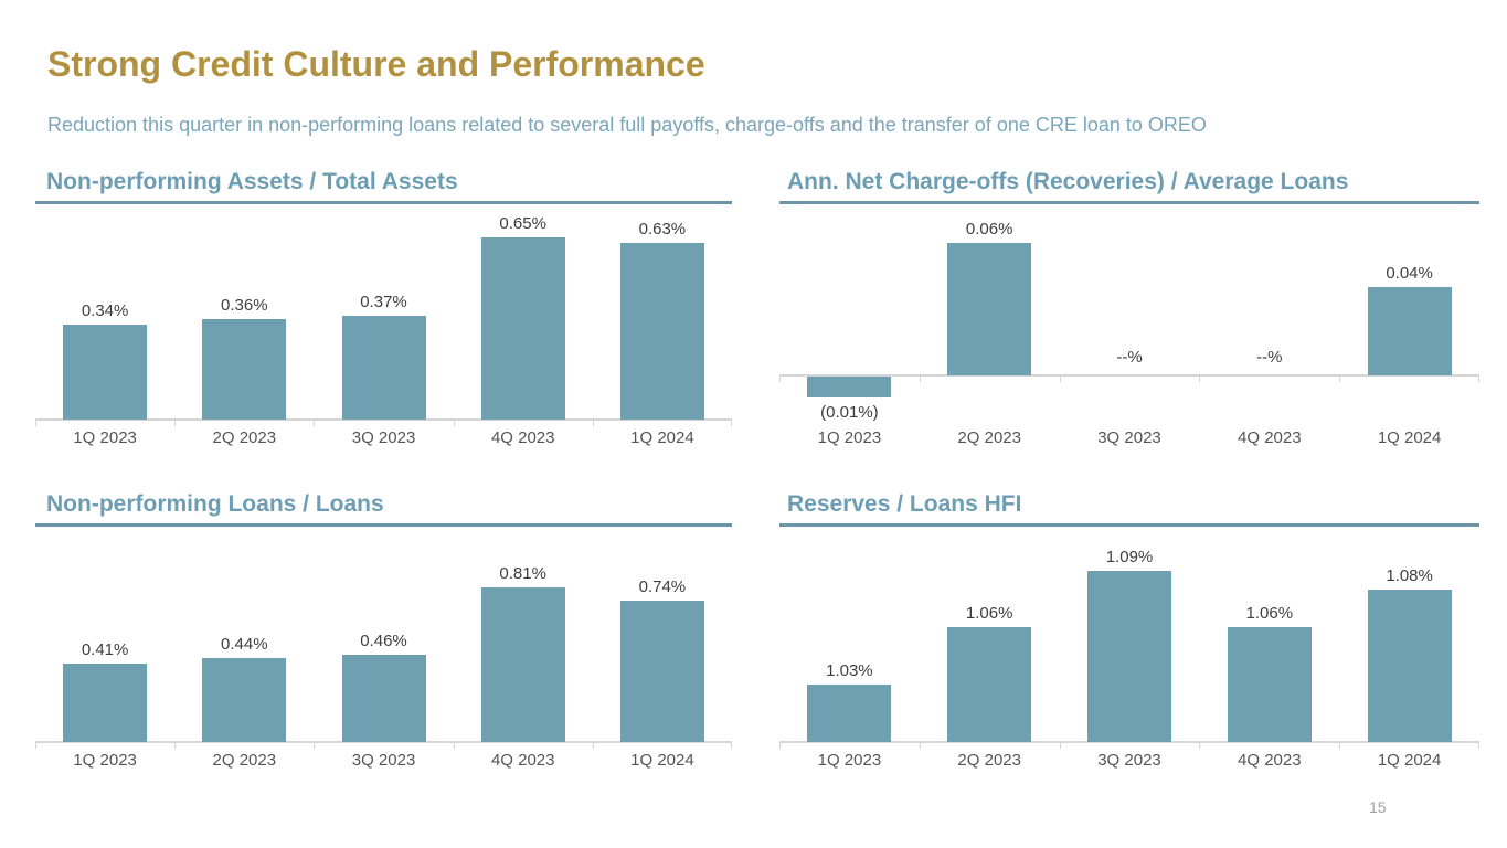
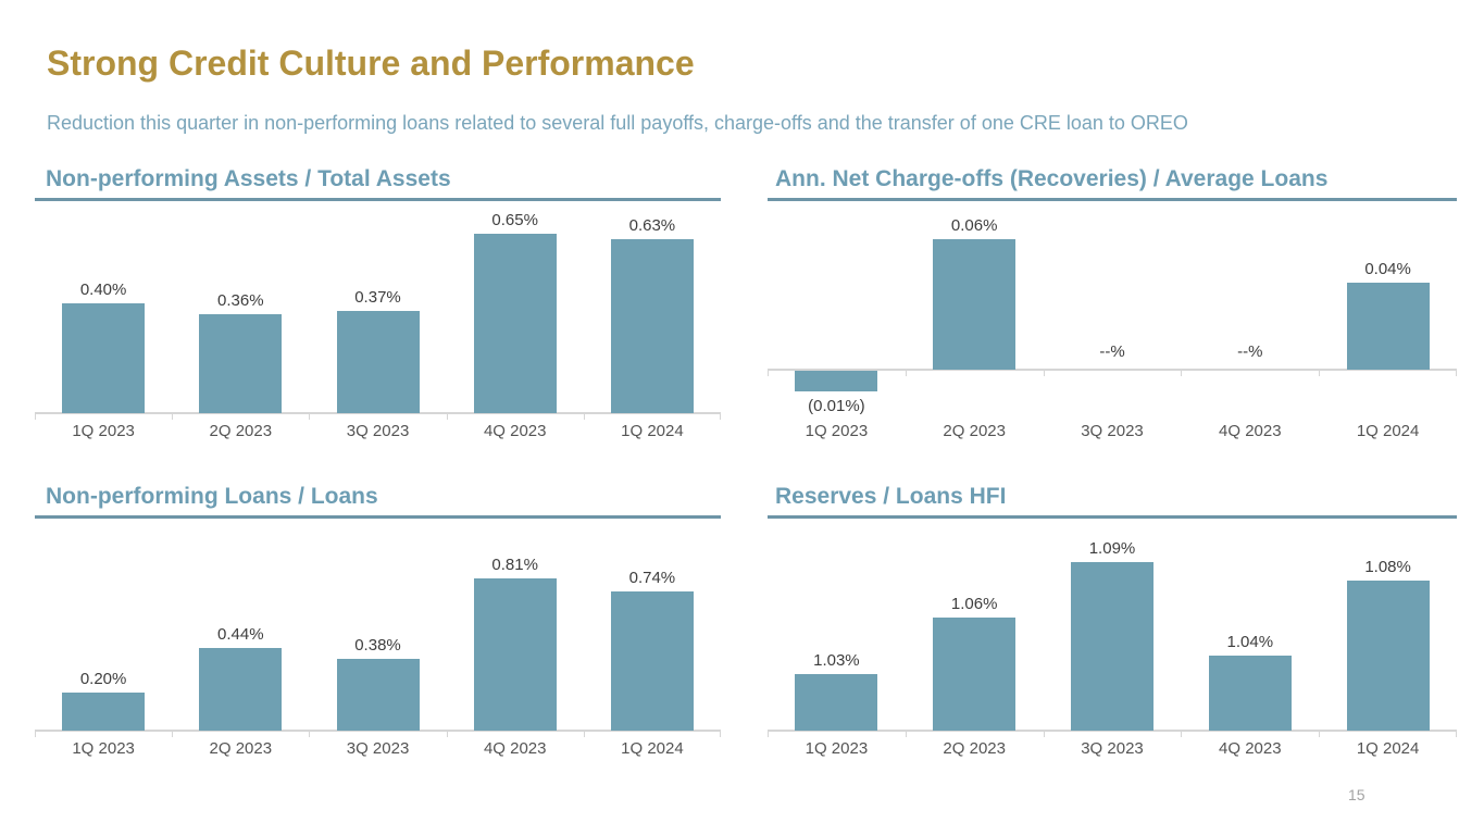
Non-performing Assets / Total Assets/1Q 2023: 0.34% -> 0.40%
Non-performing Loans / Loans/1Q 2023: 0.41% -> 0.20%
Non-performing Loans / Loans/3Q 2023: 0.46% -> 0.38%
Reserves / Loans HFI/4Q 2023: 1.06% -> 1.04%
